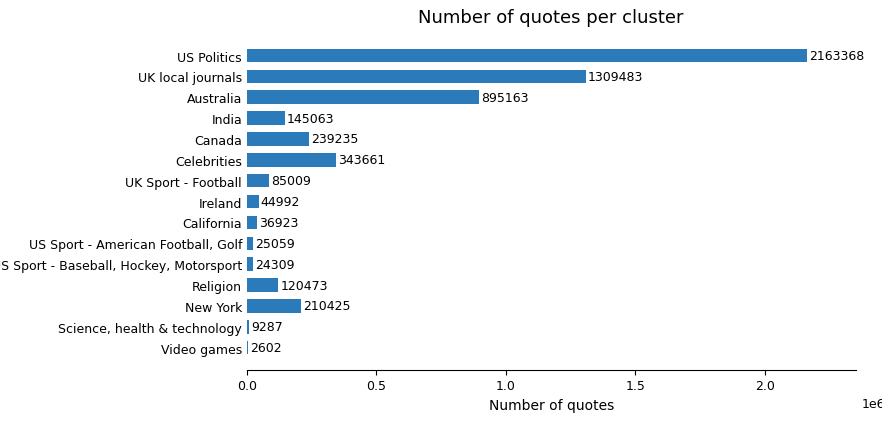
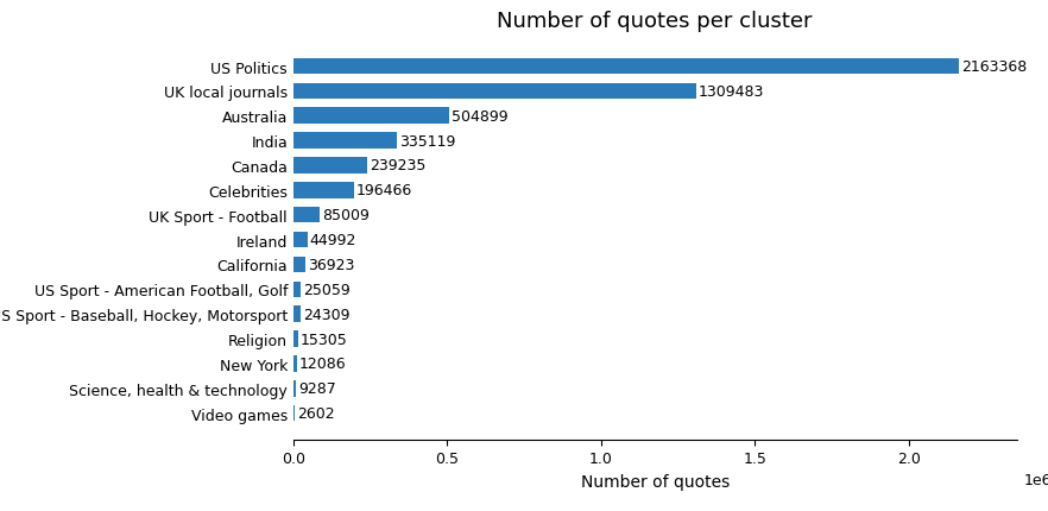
Australia: 895163 -> 504899
India: 145063 -> 335119
Celebrities: 343661 -> 196466
Religion: 120473 -> 15305
New York: 210425 -> 12086
